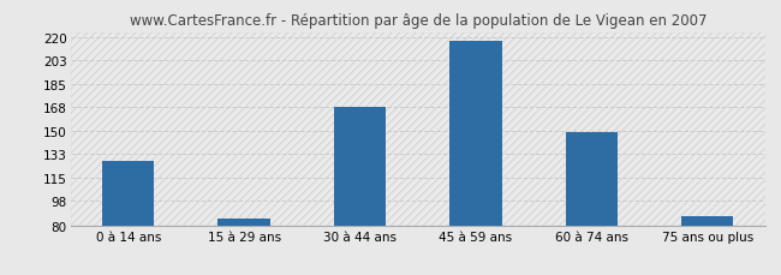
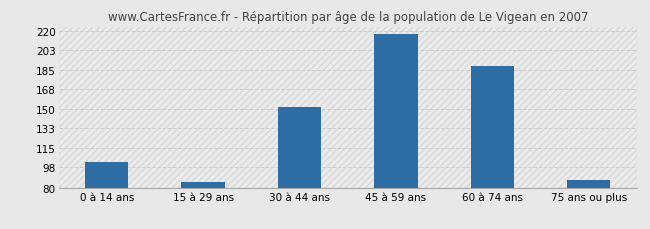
0 à 14 ans: 128 -> 103
30 à 44 ans: 168 -> 152
60 à 74 ans: 149 -> 189
